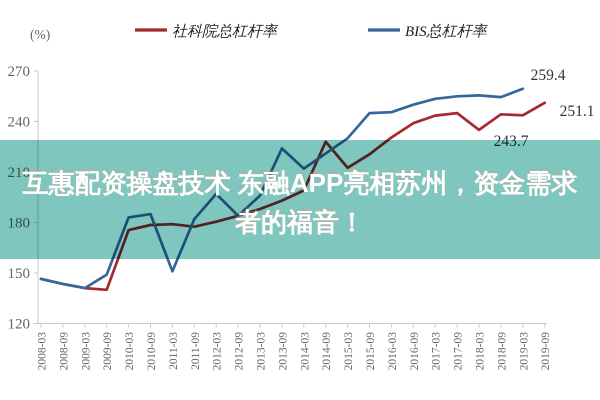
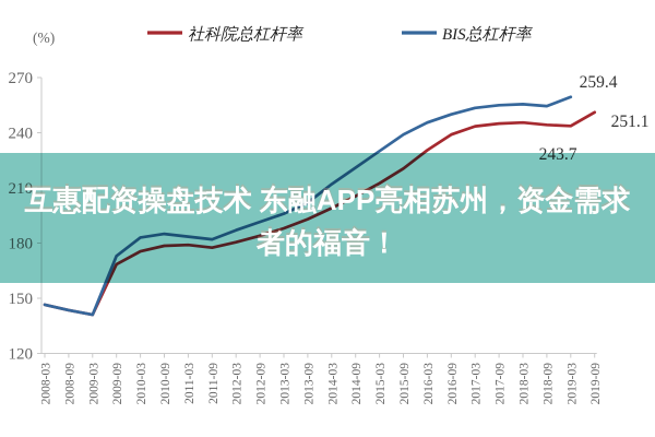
社科院总杠杆率/2009-09: 140 -> 168
BIS总杠杆率/2009-09: 149 -> 173
BIS总杠杆率/2011-03: 151 -> 184
BIS总杠杆率/2012-03: 197 -> 187
BIS总杠杆率/2012-09: 184 -> 192
BIS总杠杆率/2013-09: 224 -> 202
社科院总杠杆率/2014-09: 228 -> 206
BIS总杠杆率/2015-09: 245 -> 239
社科院总杠杆率/2018-03: 235 -> 246
